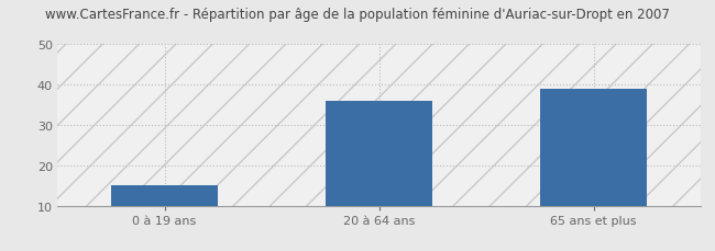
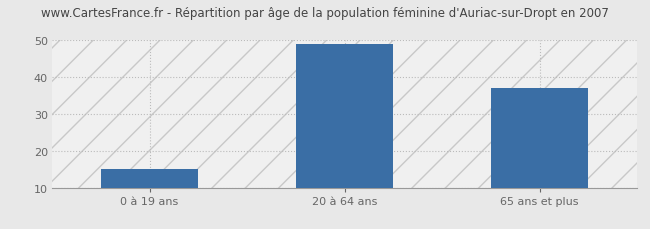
20 à 64 ans: 36 -> 49
65 ans et plus: 39 -> 37
